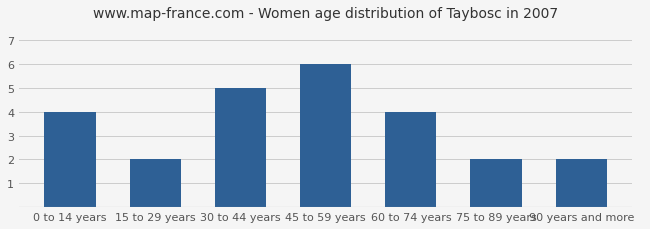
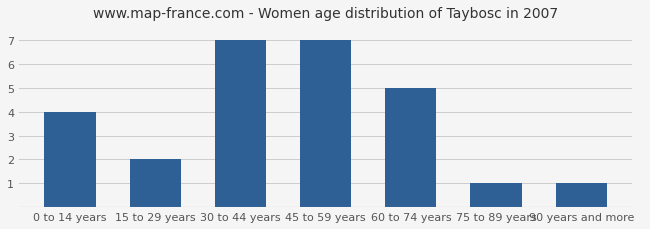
30 to 44 years: 5 -> 7
45 to 59 years: 6 -> 7
60 to 74 years: 4 -> 5
75 to 89 years: 2 -> 1
90 years and more: 2 -> 1
